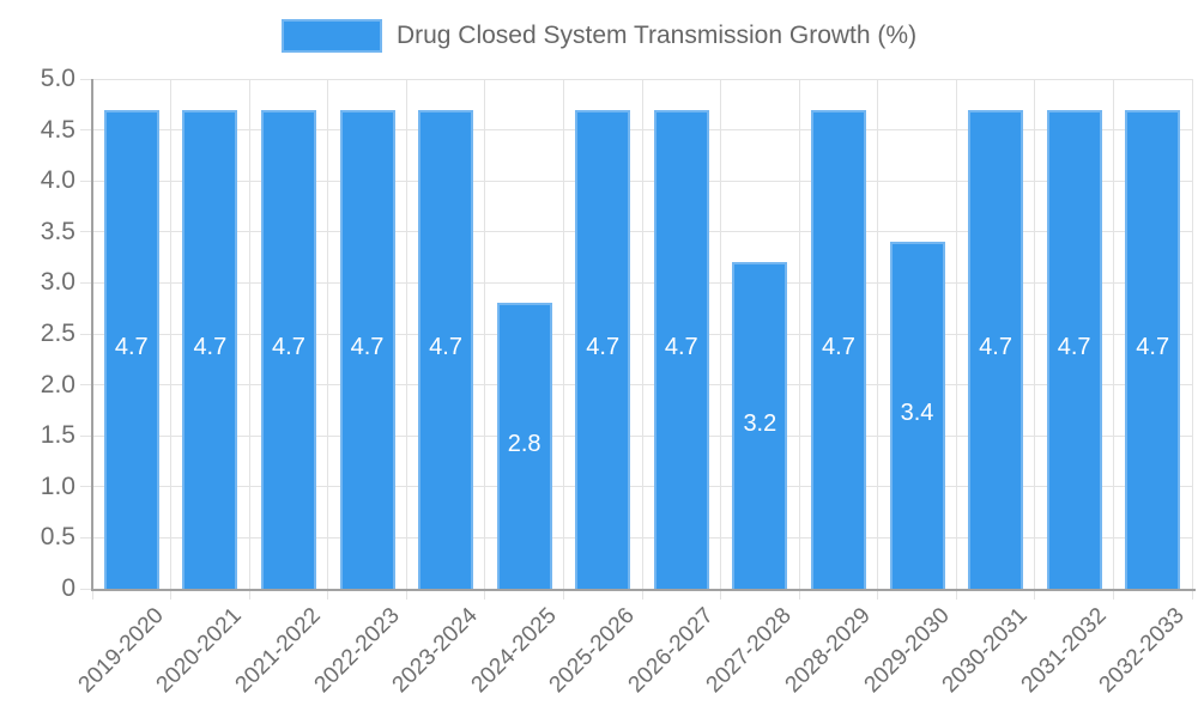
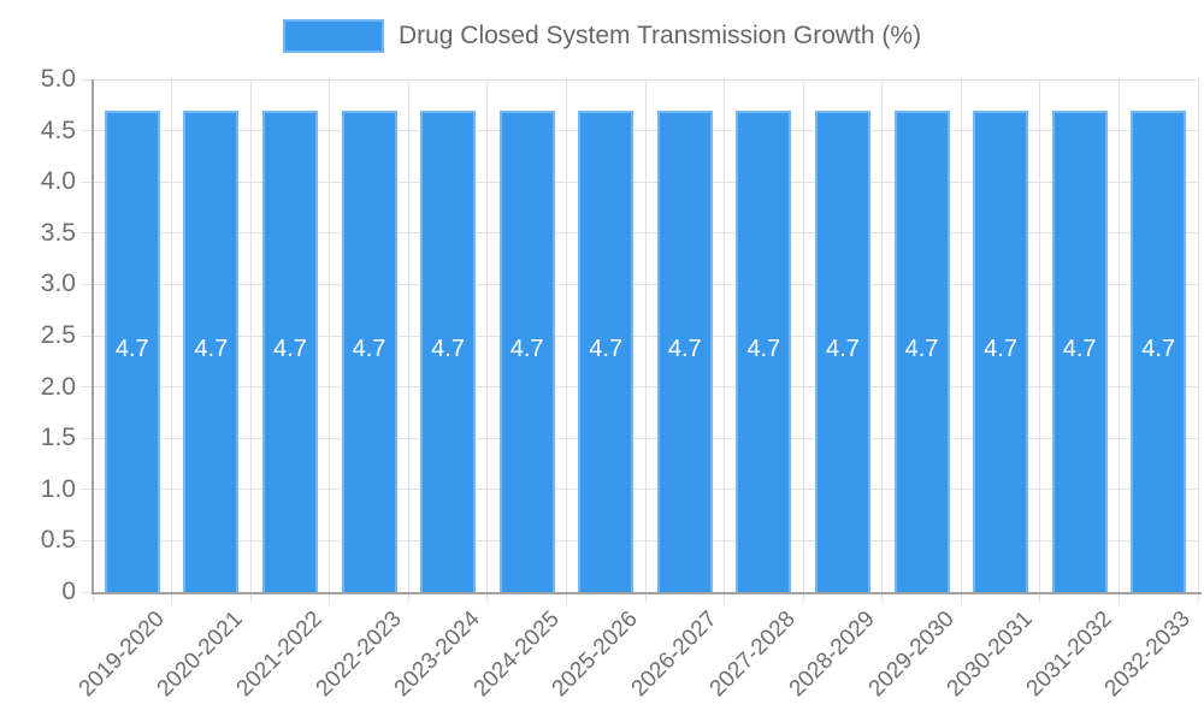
2024-2025: 2.8 -> 4.7
2027-2028: 3.2 -> 4.7
2029-2030: 3.4 -> 4.7
